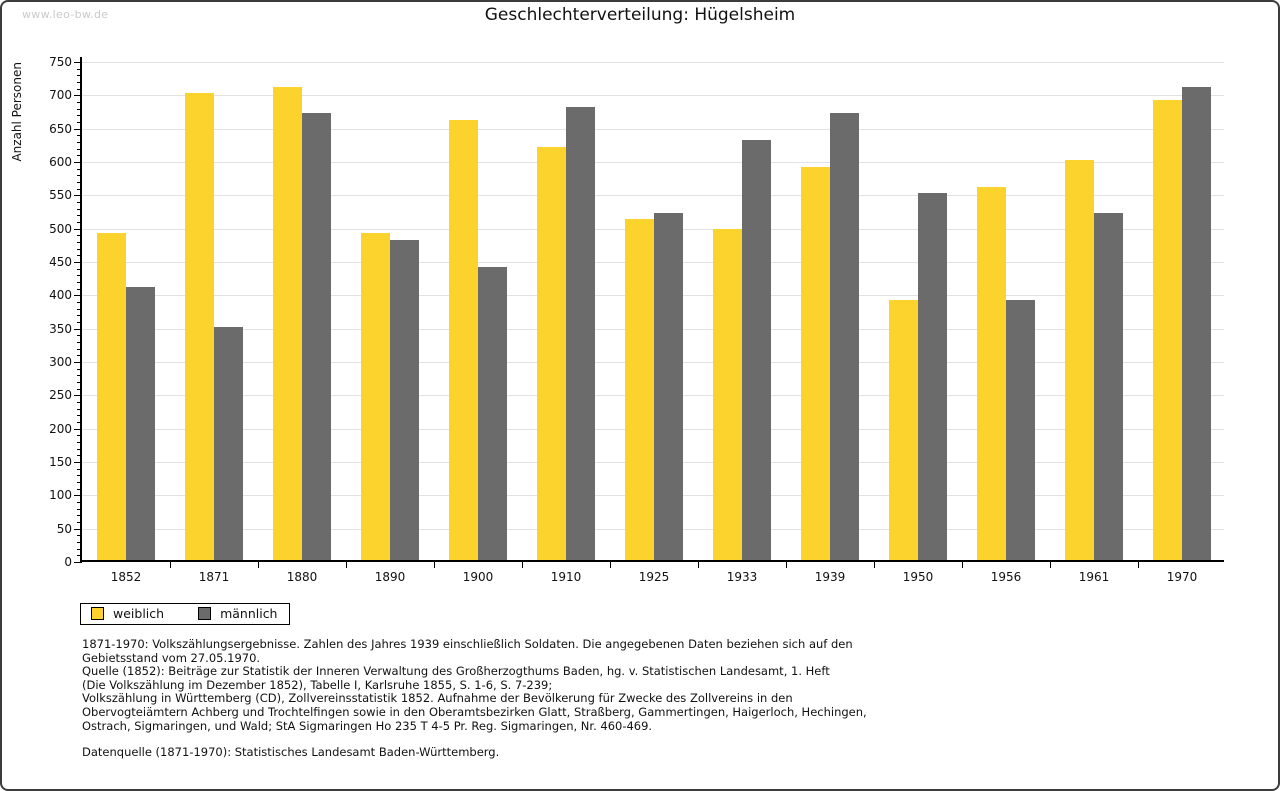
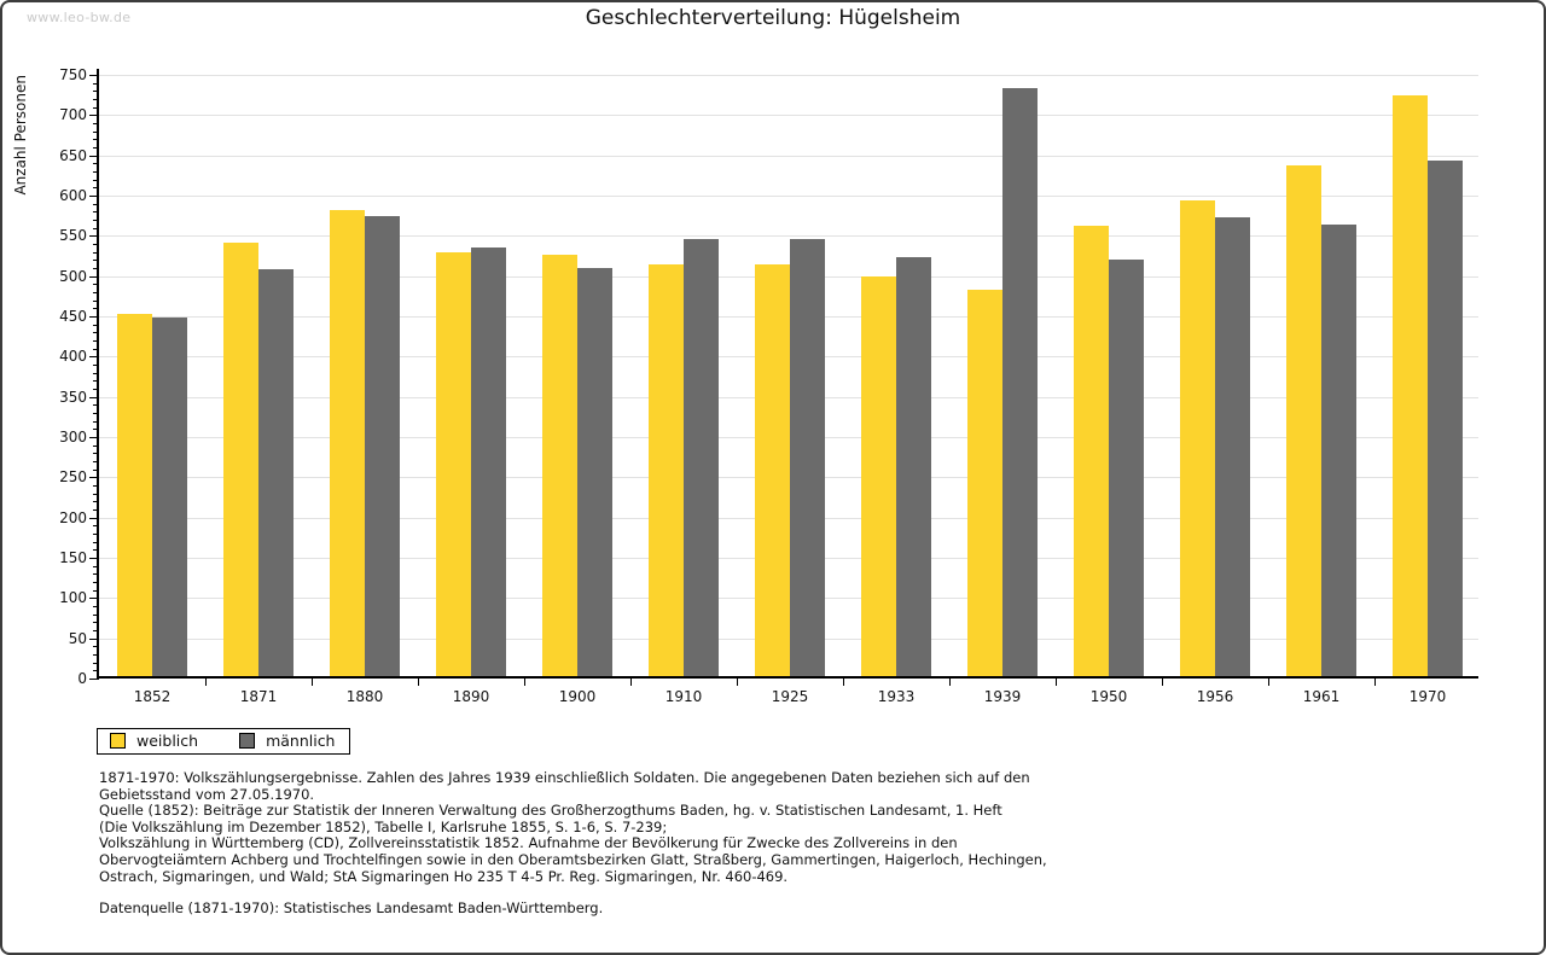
weiblich/1852: 490 -> 450
männlich/1852: 410 -> 450
weiblich/1871: 700 -> 540
männlich/1871: 350 -> 500
weiblich/1880: 710 -> 580
männlich/1880: 670 -> 570
weiblich/1890: 490 -> 530
männlich/1890: 480 -> 530
weiblich/1900: 660 -> 520
männlich/1900: 440 -> 510
weiblich/1910: 620 -> 510
männlich/1910: 680 -> 540
männlich/1925: 520 -> 540
männlich/1933: 630 -> 520
weiblich/1939: 590 -> 480
männlich/1939: 670 -> 730
weiblich/1950: 390 -> 560
männlich/1950: 550 -> 520
weiblich/1956: 560 -> 590
männlich/1956: 390 -> 570
weiblich/1961: 600 -> 640
männlich/1961: 520 -> 560
weiblich/1970: 690 -> 720
männlich/1970: 710 -> 640
